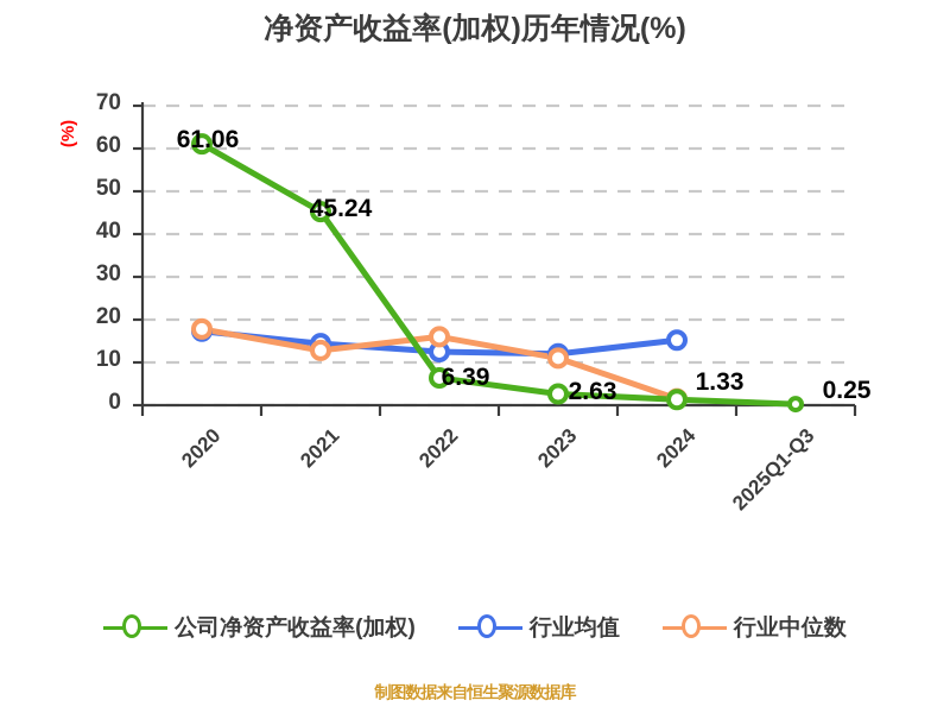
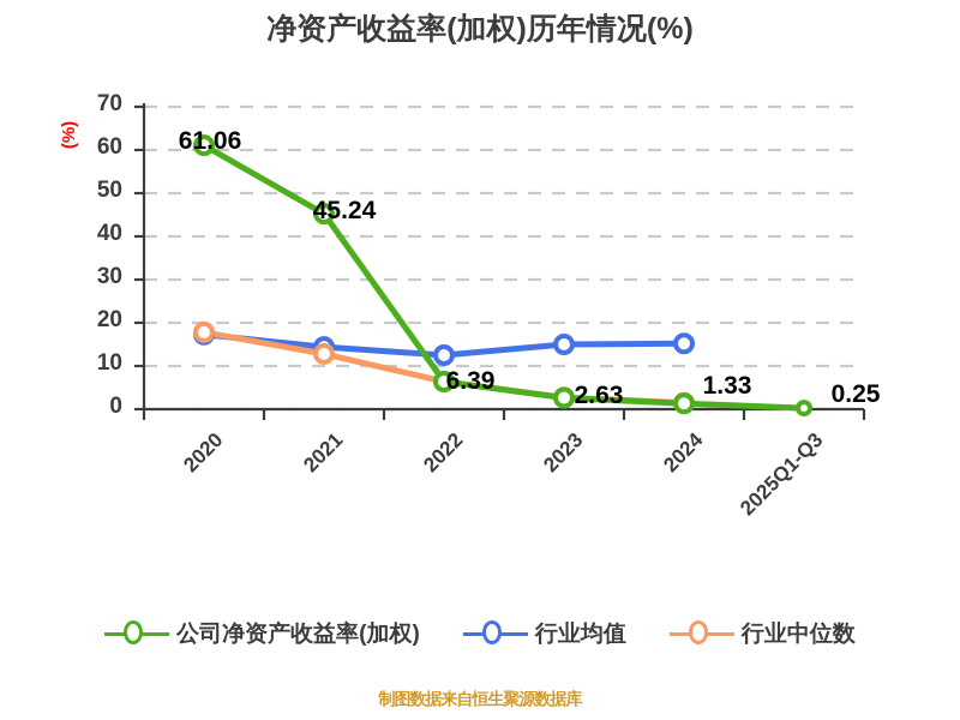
行业中位数/2022: 16 -> 6
行业均值/2023: 12 -> 15
行业中位数/2023: 11 -> 3
